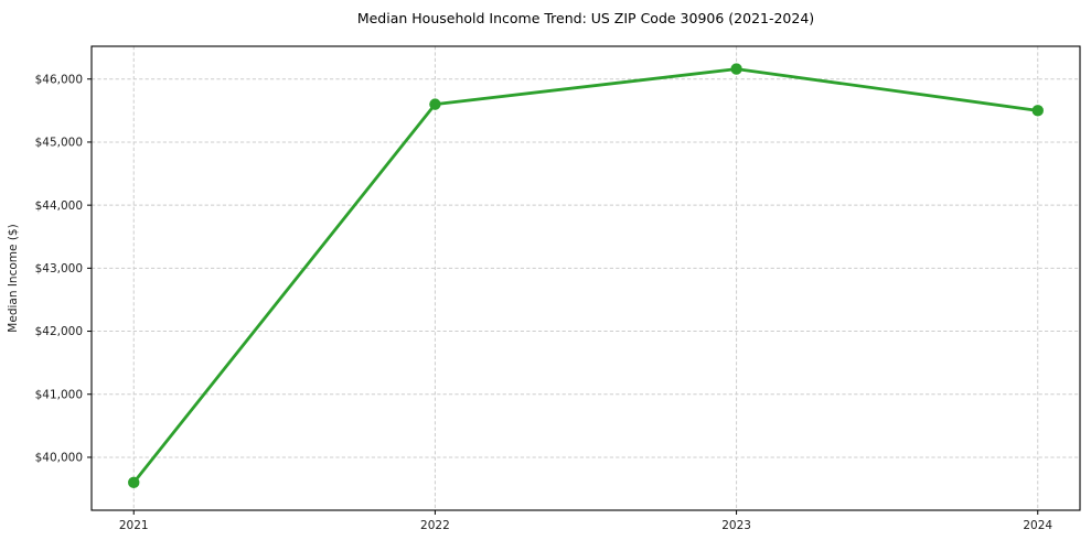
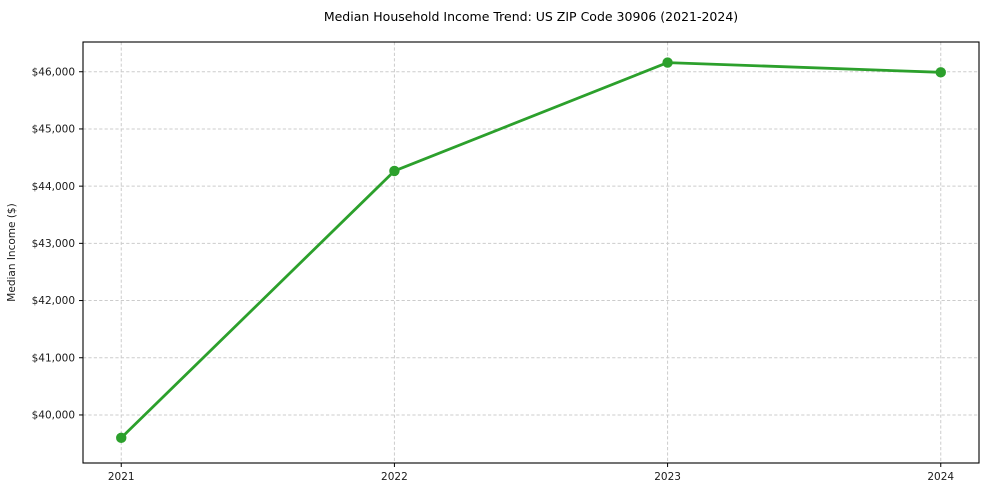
2022: $45600 -> $44300
2024: $45500 -> $46000
